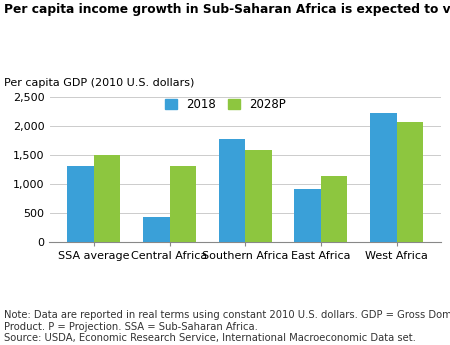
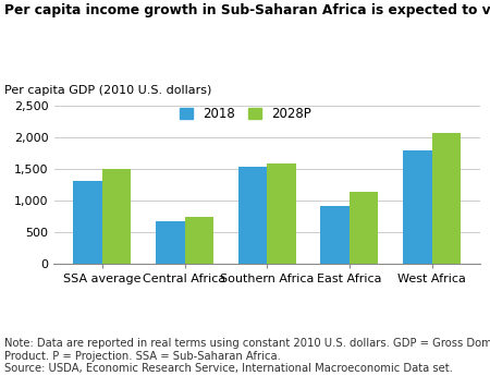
2018/Central Africa: 420 -> 660
2028P/Central Africa: 1,300 -> 730
2018/Southern Africa: 1,760 -> 1,530
2018/West Africa: 2,220 -> 1,780
